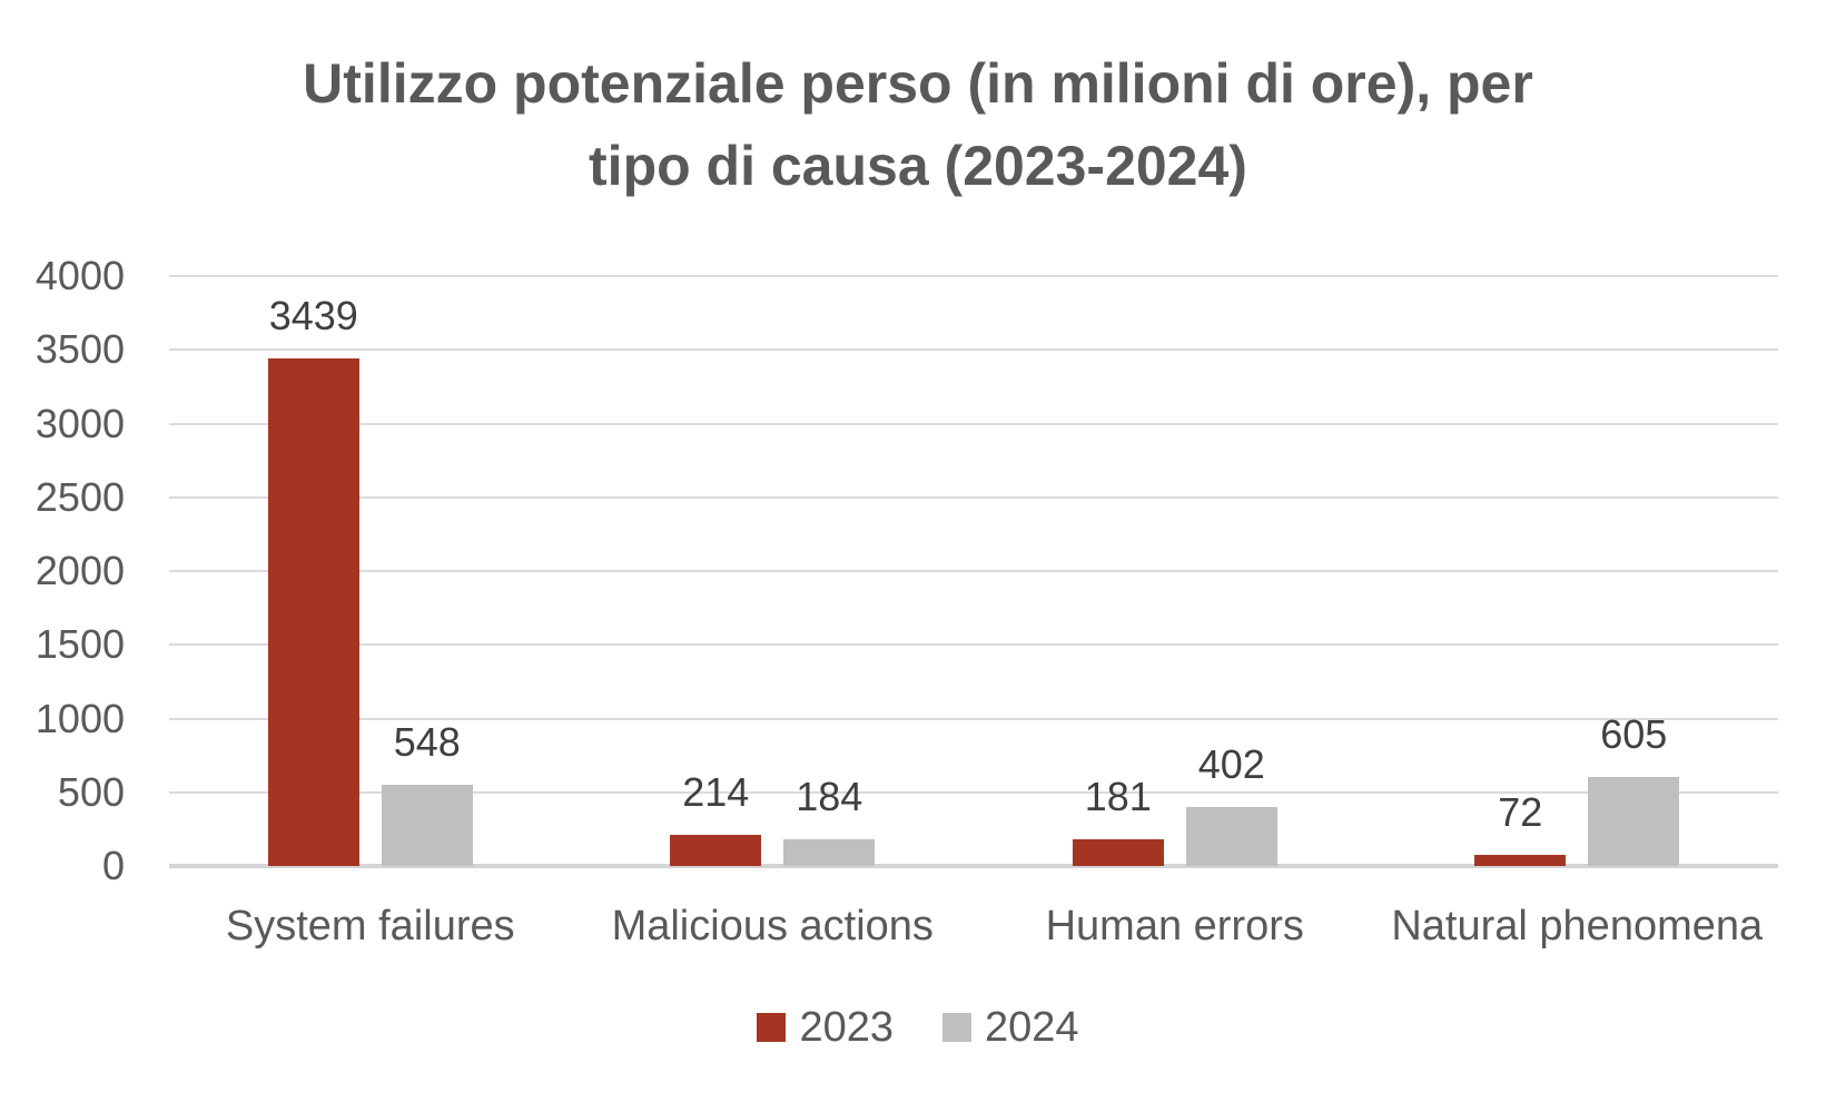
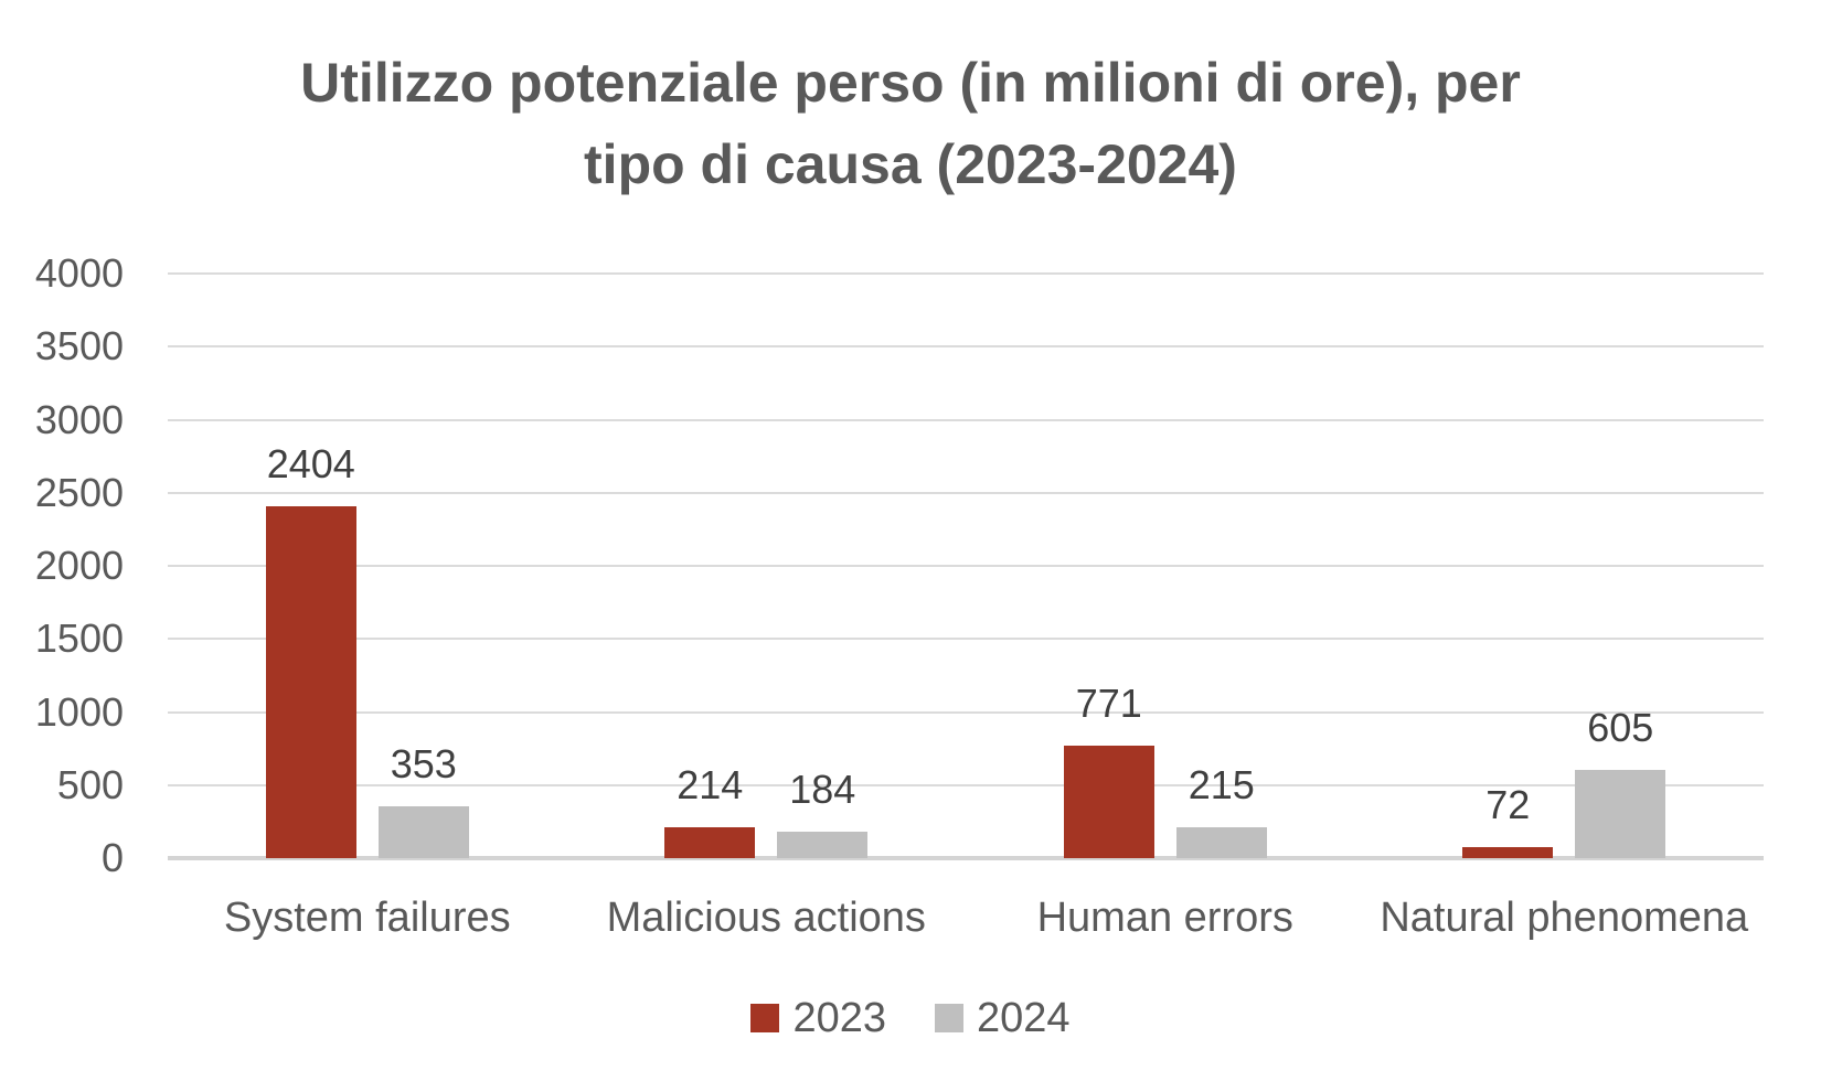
2023/System failures: 3439 -> 2404
2024/System failures: 548 -> 353
2023/Human errors: 181 -> 771
2024/Human errors: 402 -> 215
